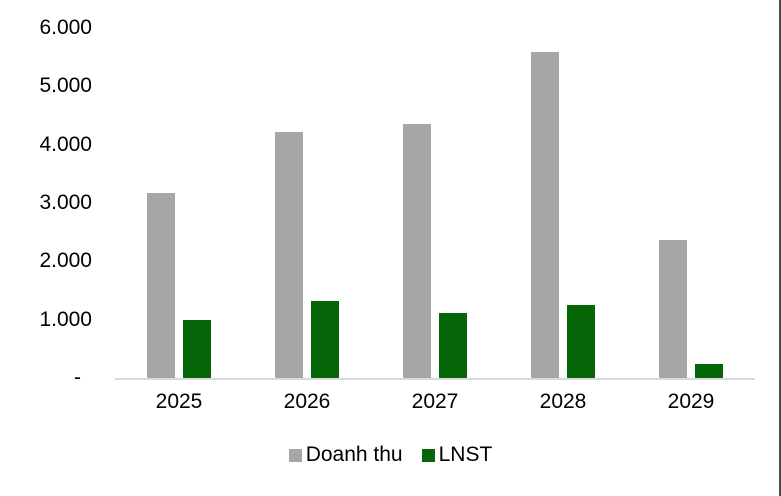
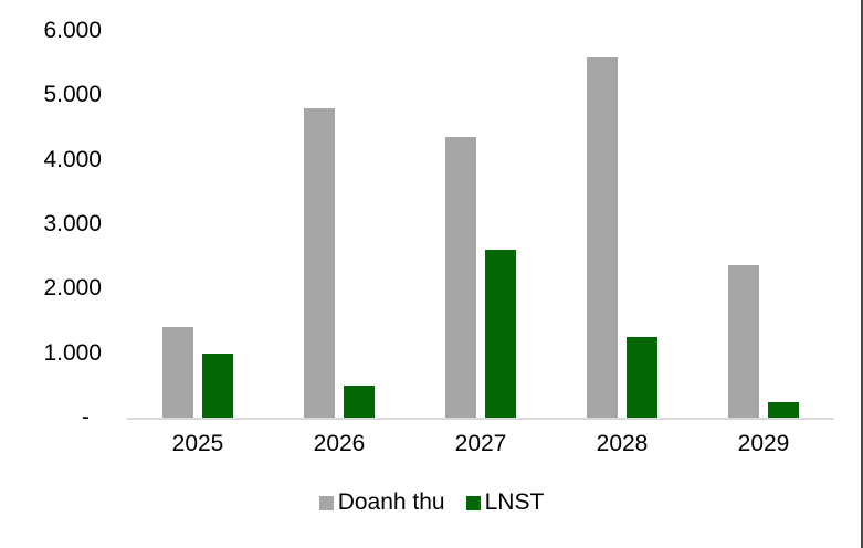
Doanh thu/2025: 3200 -> 1400
Doanh thu/2026: 4200 -> 4800
LNST/2026: 1300 -> 500
LNST/2027: 1100 -> 2600
